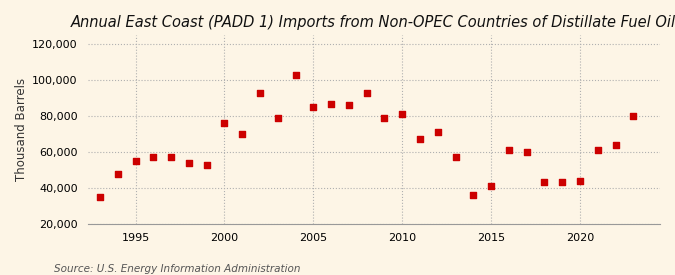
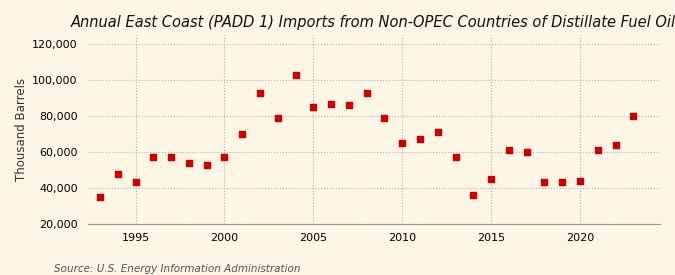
1995: 55,000 -> 43,000
2000: 76,000 -> 57,000
2010: 81,000 -> 65,000
2015: 41,000 -> 45,000
